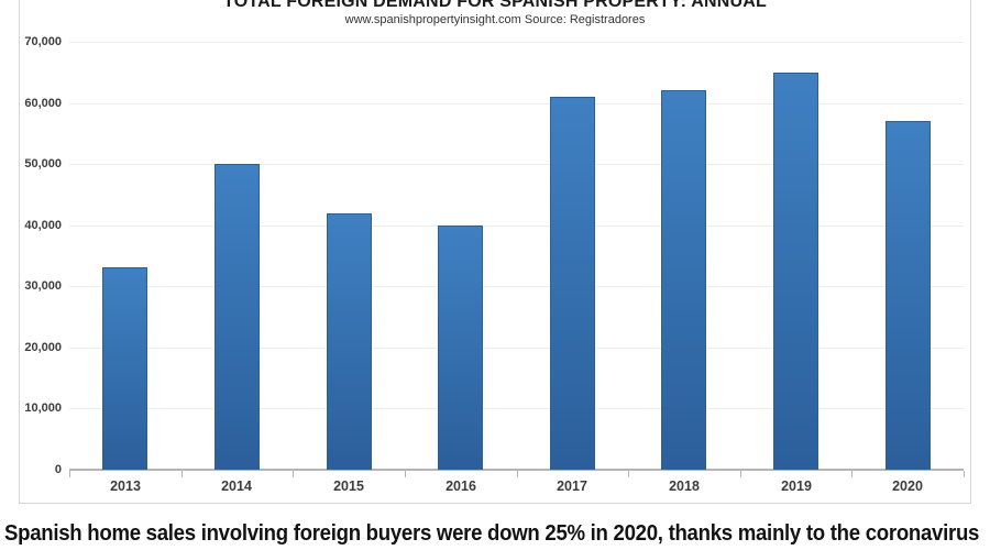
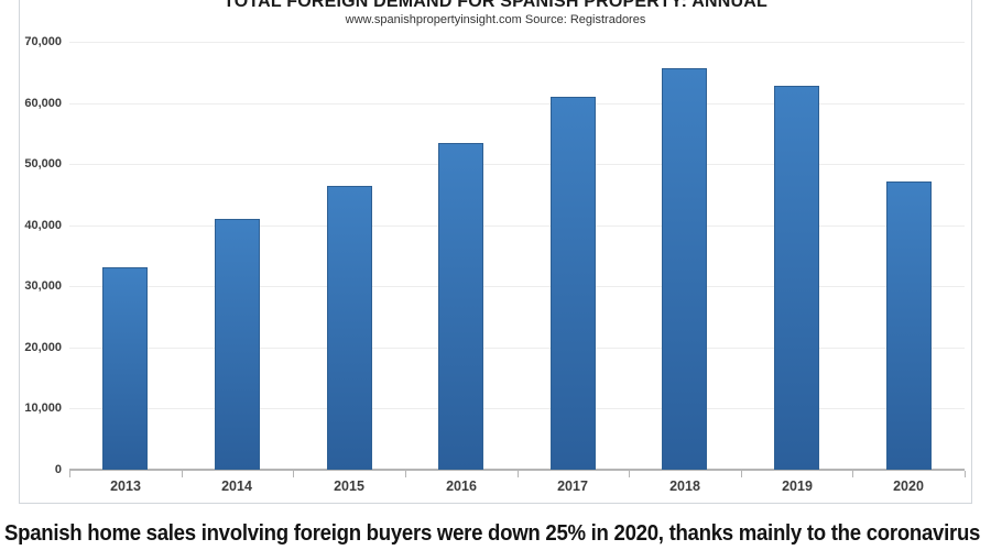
2014: 50000 -> 41000
2015: 42000 -> 46000
2016: 40000 -> 53000
2018: 62000 -> 66000
2019: 65000 -> 63000
2020: 57000 -> 47000
